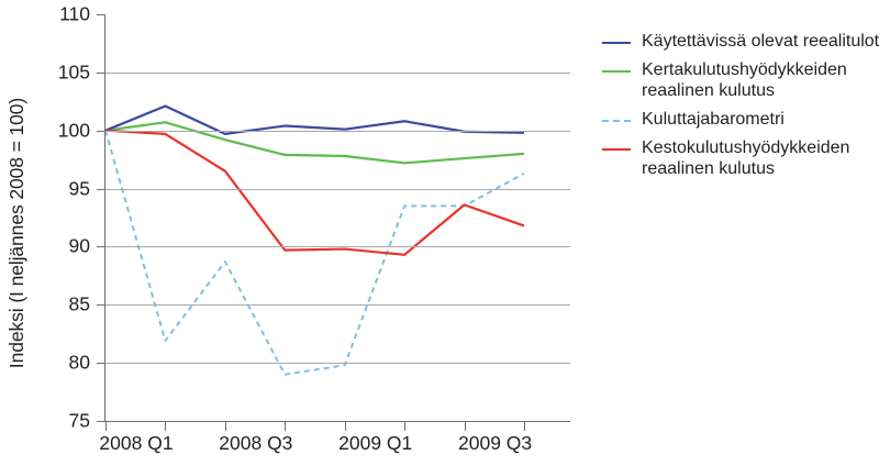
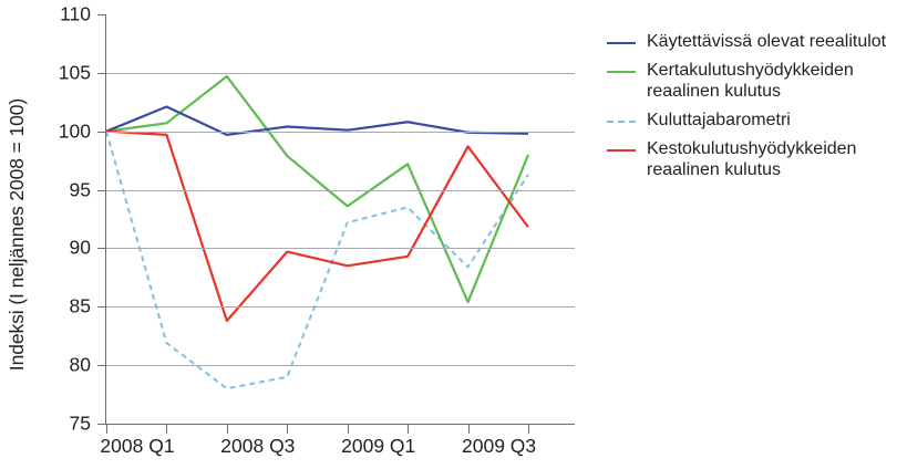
Kertakulutushyödykkeiden reaalinen kulutus/2008 Q3: 99.2 -> 104.7
Kuluttajabarometri/2008 Q3: 88.7 -> 78.0
Kestokulutushyödykkeiden reaalinen kulutus/2008 Q3: 96.5 -> 83.8
Kertakulutushyödykkeiden reaalinen kulutus/2009 Q1: 97.8 -> 93.6
Kuluttajabarometri/2009 Q1: 79.8 -> 92.2
Kestokulutushyödykkeiden reaalinen kulutus/2009 Q1: 89.8 -> 88.5
Kertakulutushyödykkeiden reaalinen kulutus/2009 Q3: 97.6 -> 85.4
Kuluttajabarometri/2009 Q3: 93.5 -> 88.4
Kestokulutushyödykkeiden reaalinen kulutus/2009 Q3: 93.6 -> 98.7
